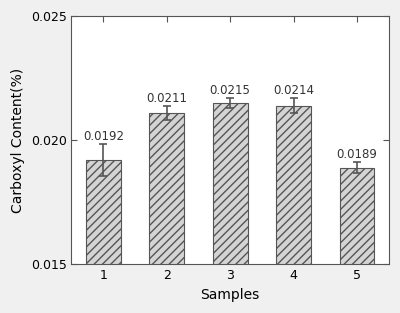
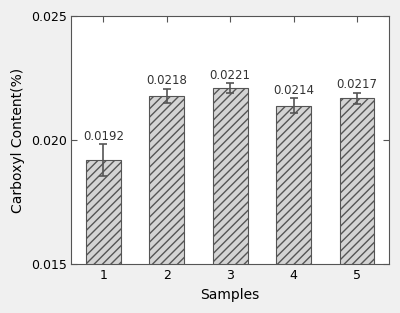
2: 0.0211 -> 0.0218
3: 0.0215 -> 0.0221
5: 0.0189 -> 0.0217
